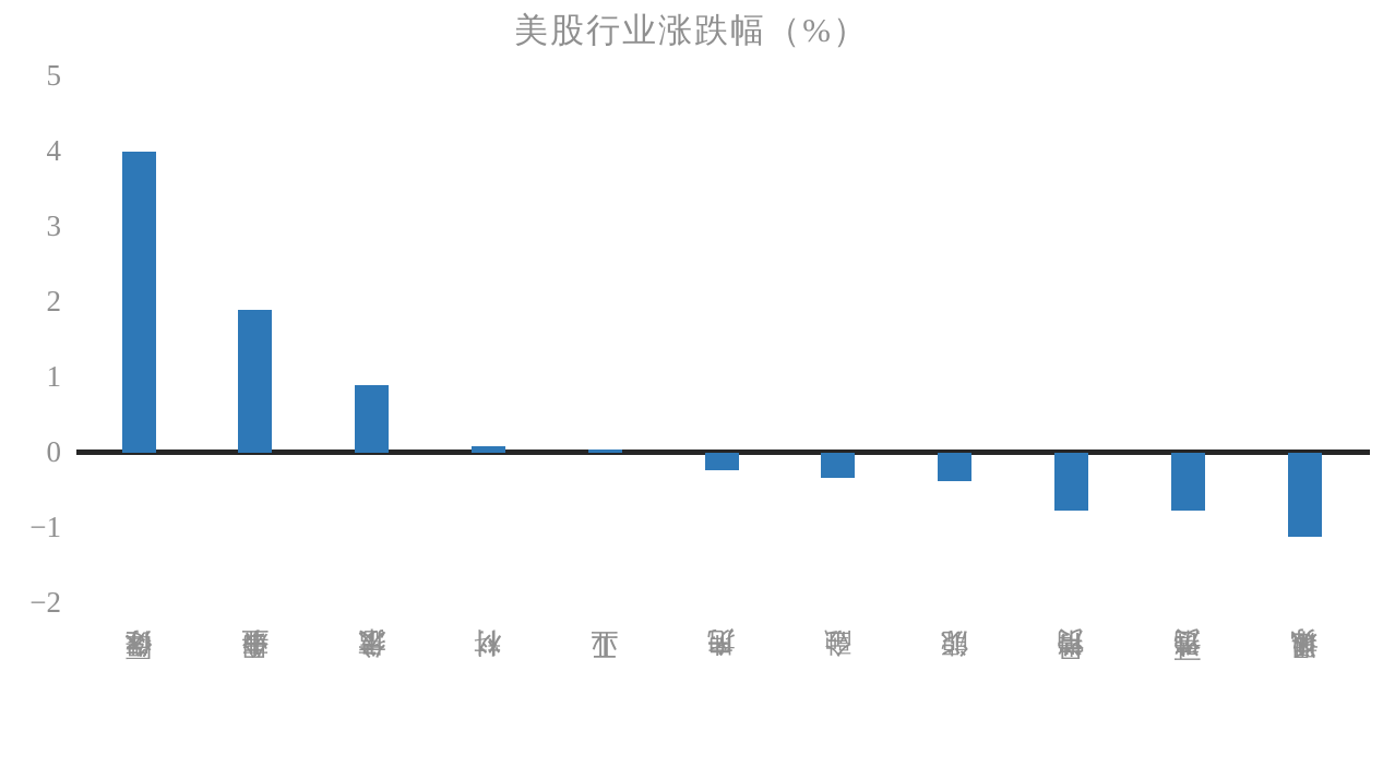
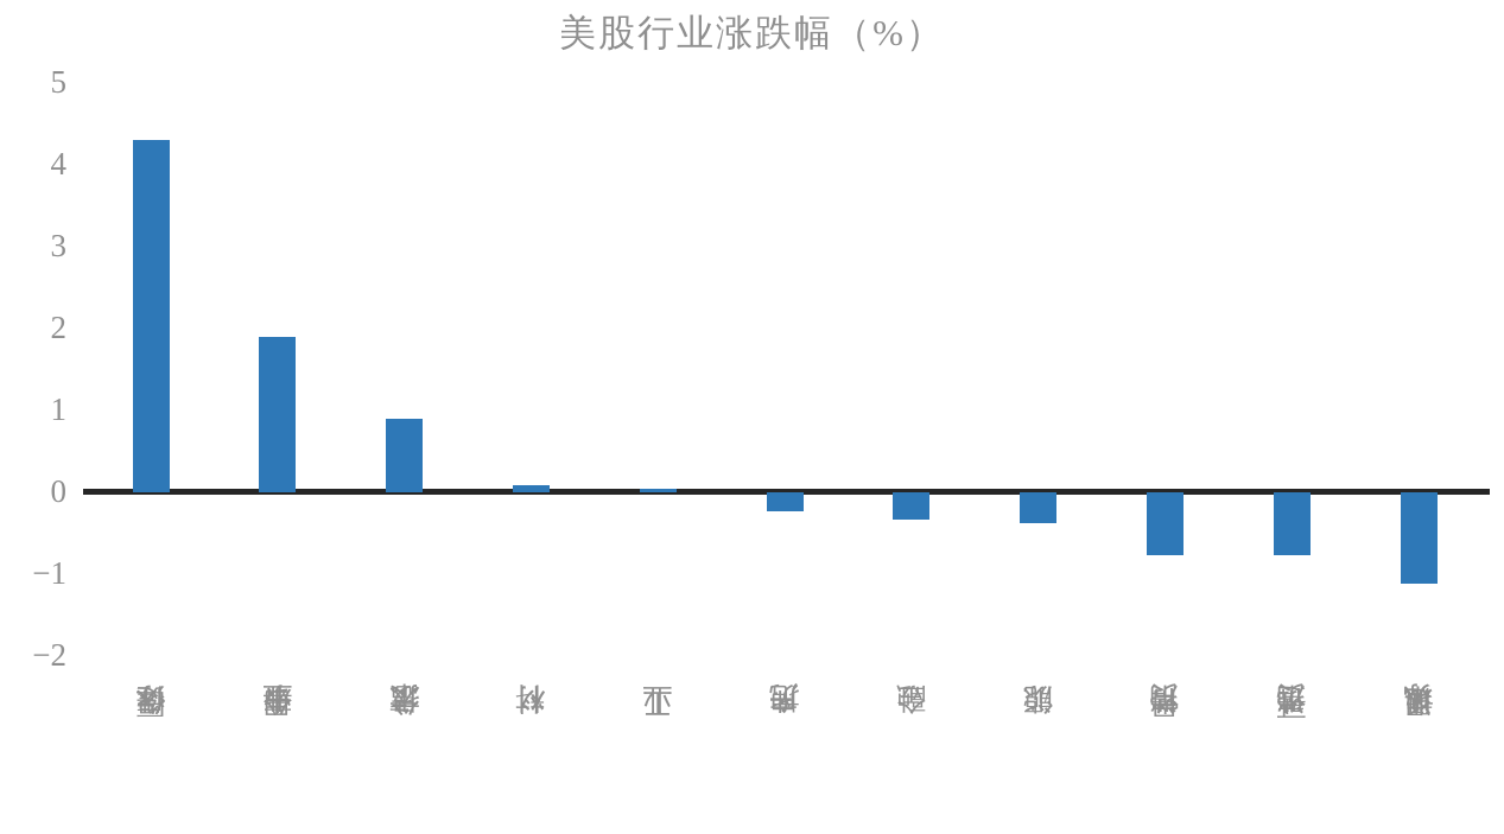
医疗保健: 4.0 -> 4.3
